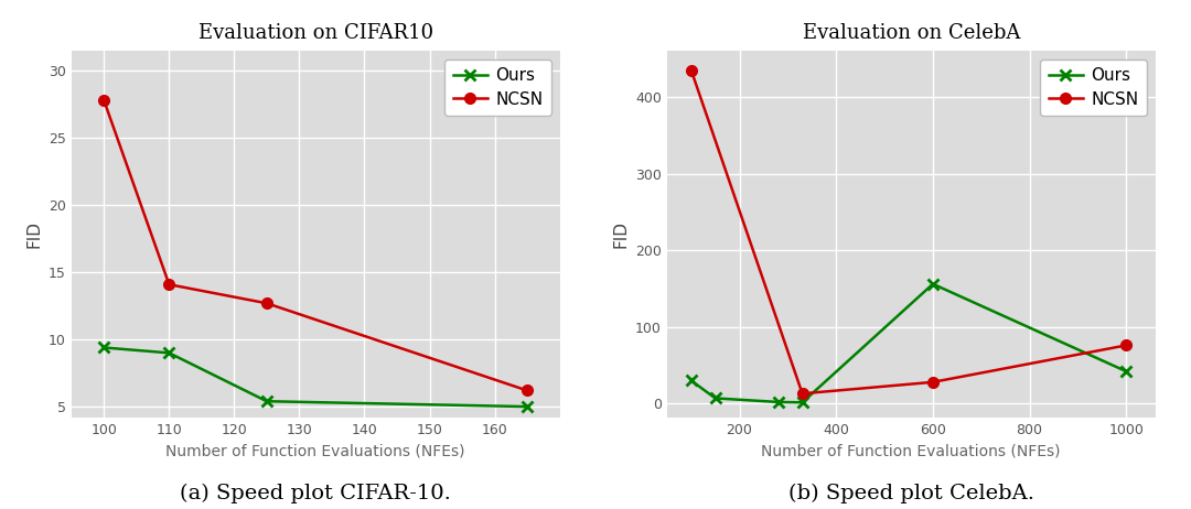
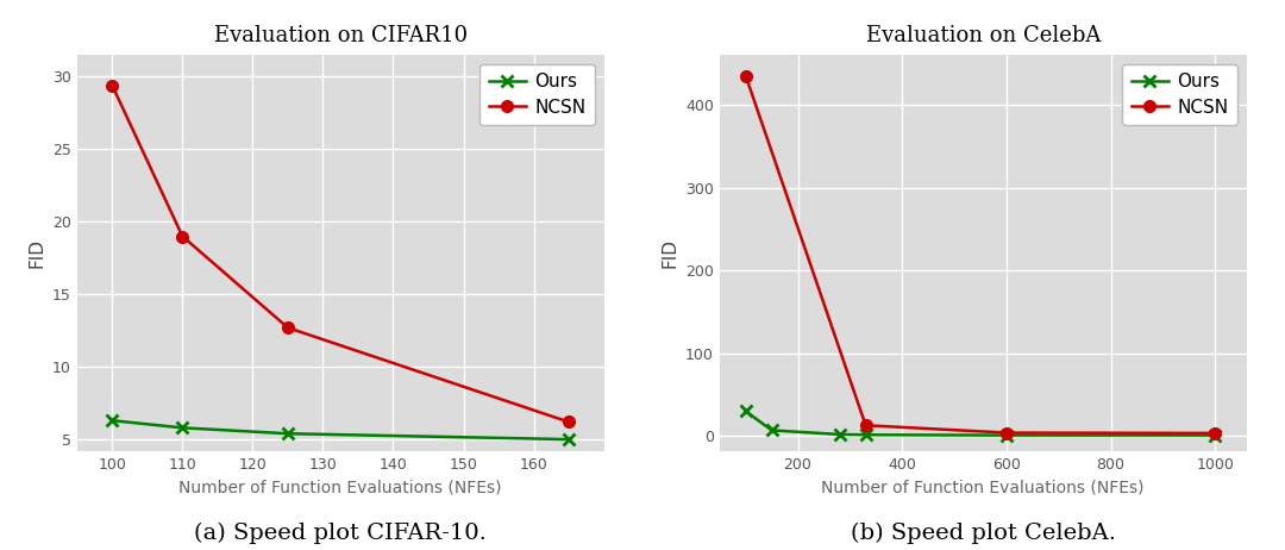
Evaluation on CIFAR10/Ours/100: 9.4 -> 6.3
Evaluation on CIFAR10/NCSN/100: 27.8 -> 29.4
Evaluation on CIFAR10/Ours/110: 9.0 -> 5.8
Evaluation on CIFAR10/NCSN/110: 14.1 -> 19.0
Evaluation on CelebA/Ours/600: 156 -> 1
Evaluation on CelebA/NCSN/600: 28 -> 4
Evaluation on CelebA/Ours/1000: 42 -> 1
Evaluation on CelebA/NCSN/1000: 76 -> 4
